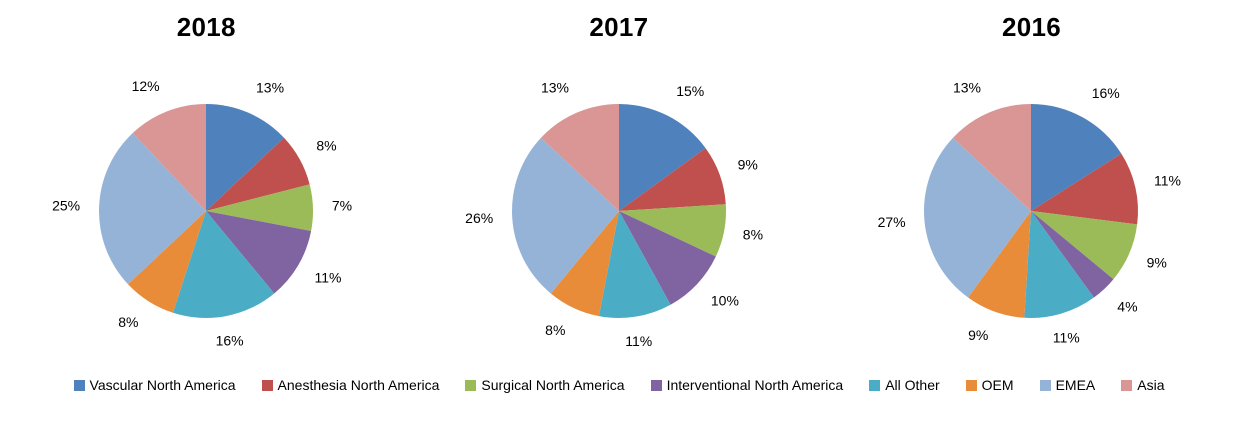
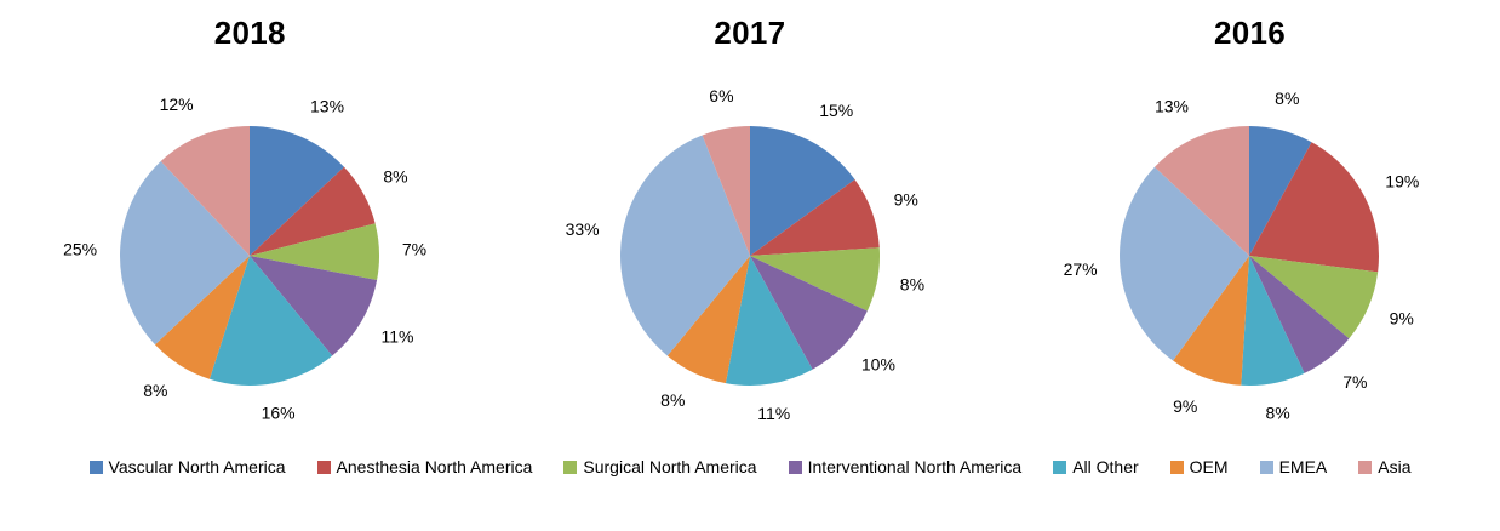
2017/EMEA: 26% -> 33%
2017/Asia: 13% -> 6%
2016/Vascular North America: 16% -> 8%
2016/Anesthesia North America: 11% -> 19%
2016/Interventional North America: 4% -> 7%
2016/All Other: 11% -> 8%
